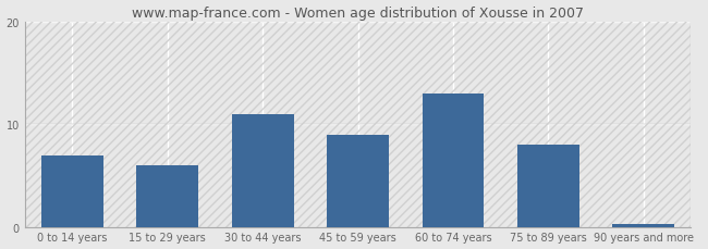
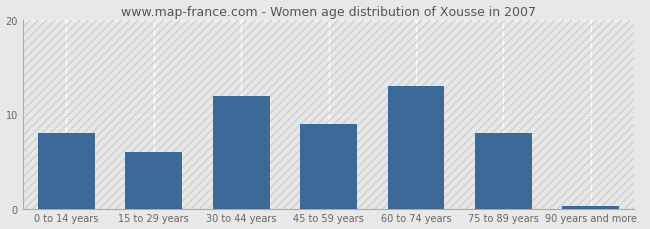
0 to 14 years: 7.0 -> 8.0
30 to 44 years: 11.0 -> 12.0
